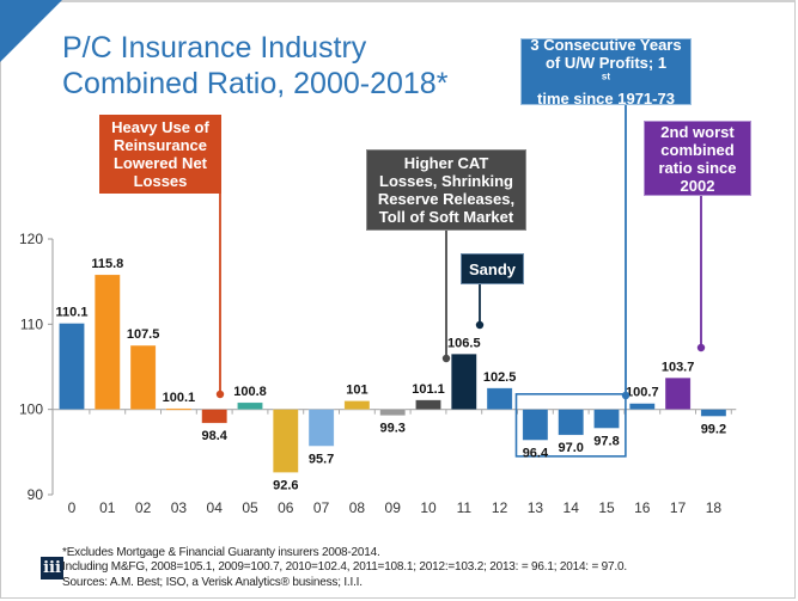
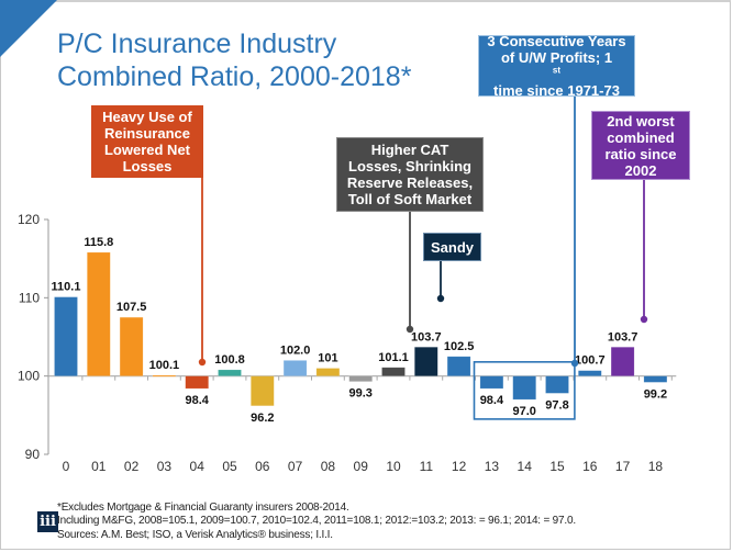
06: 92.6 -> 96.2
07: 95.7 -> 102.0
11: 106.5 -> 103.7
13: 96.4 -> 98.4
